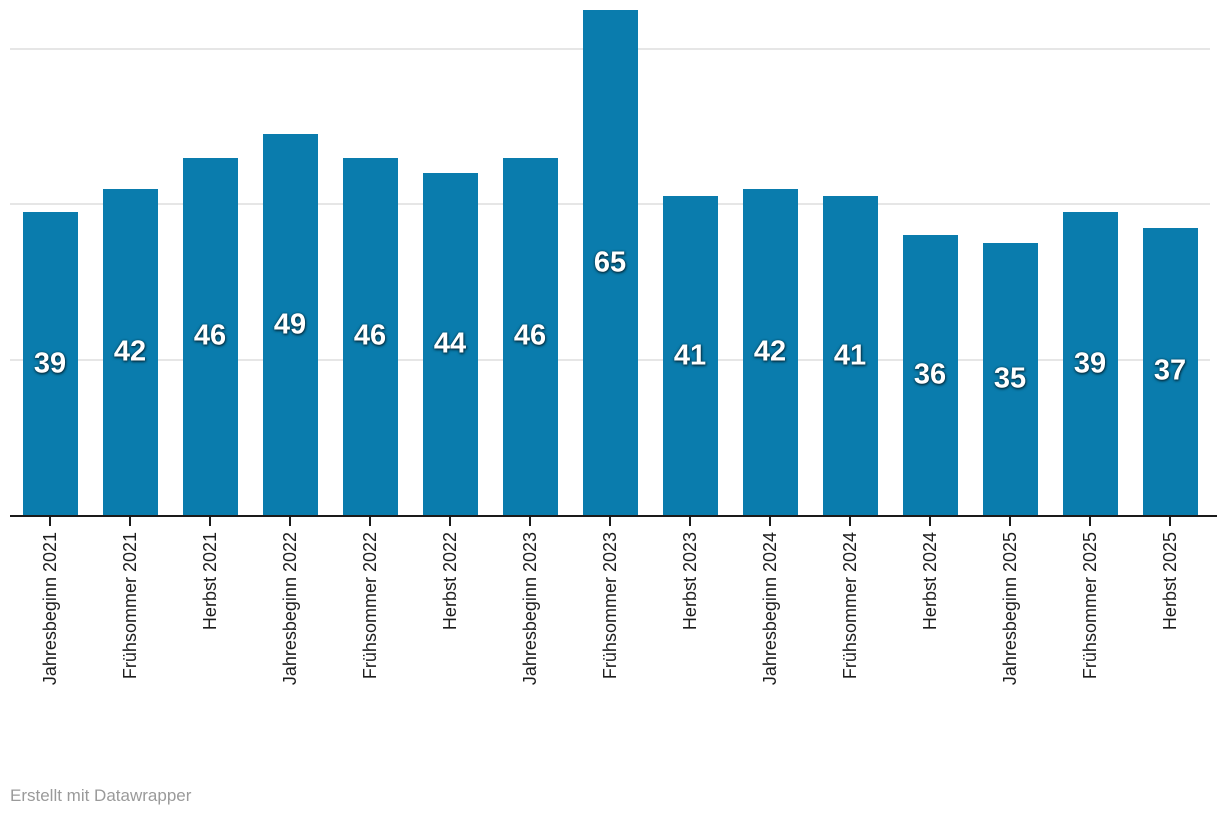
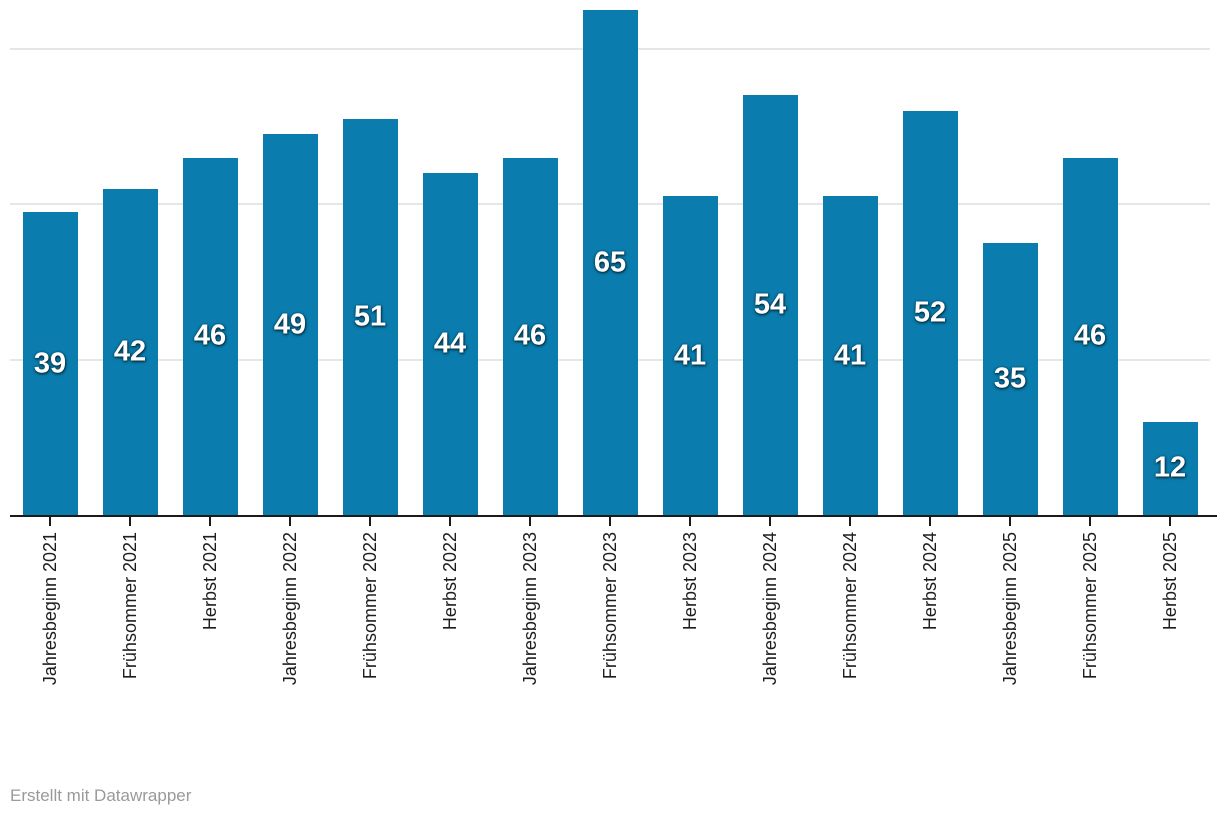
Frühsommer 2022: 46 -> 51
Jahresbeginn 2024: 42 -> 54
Herbst 2024: 36 -> 52
Frühsommer 2025: 39 -> 46
Herbst 2025: 37 -> 12
